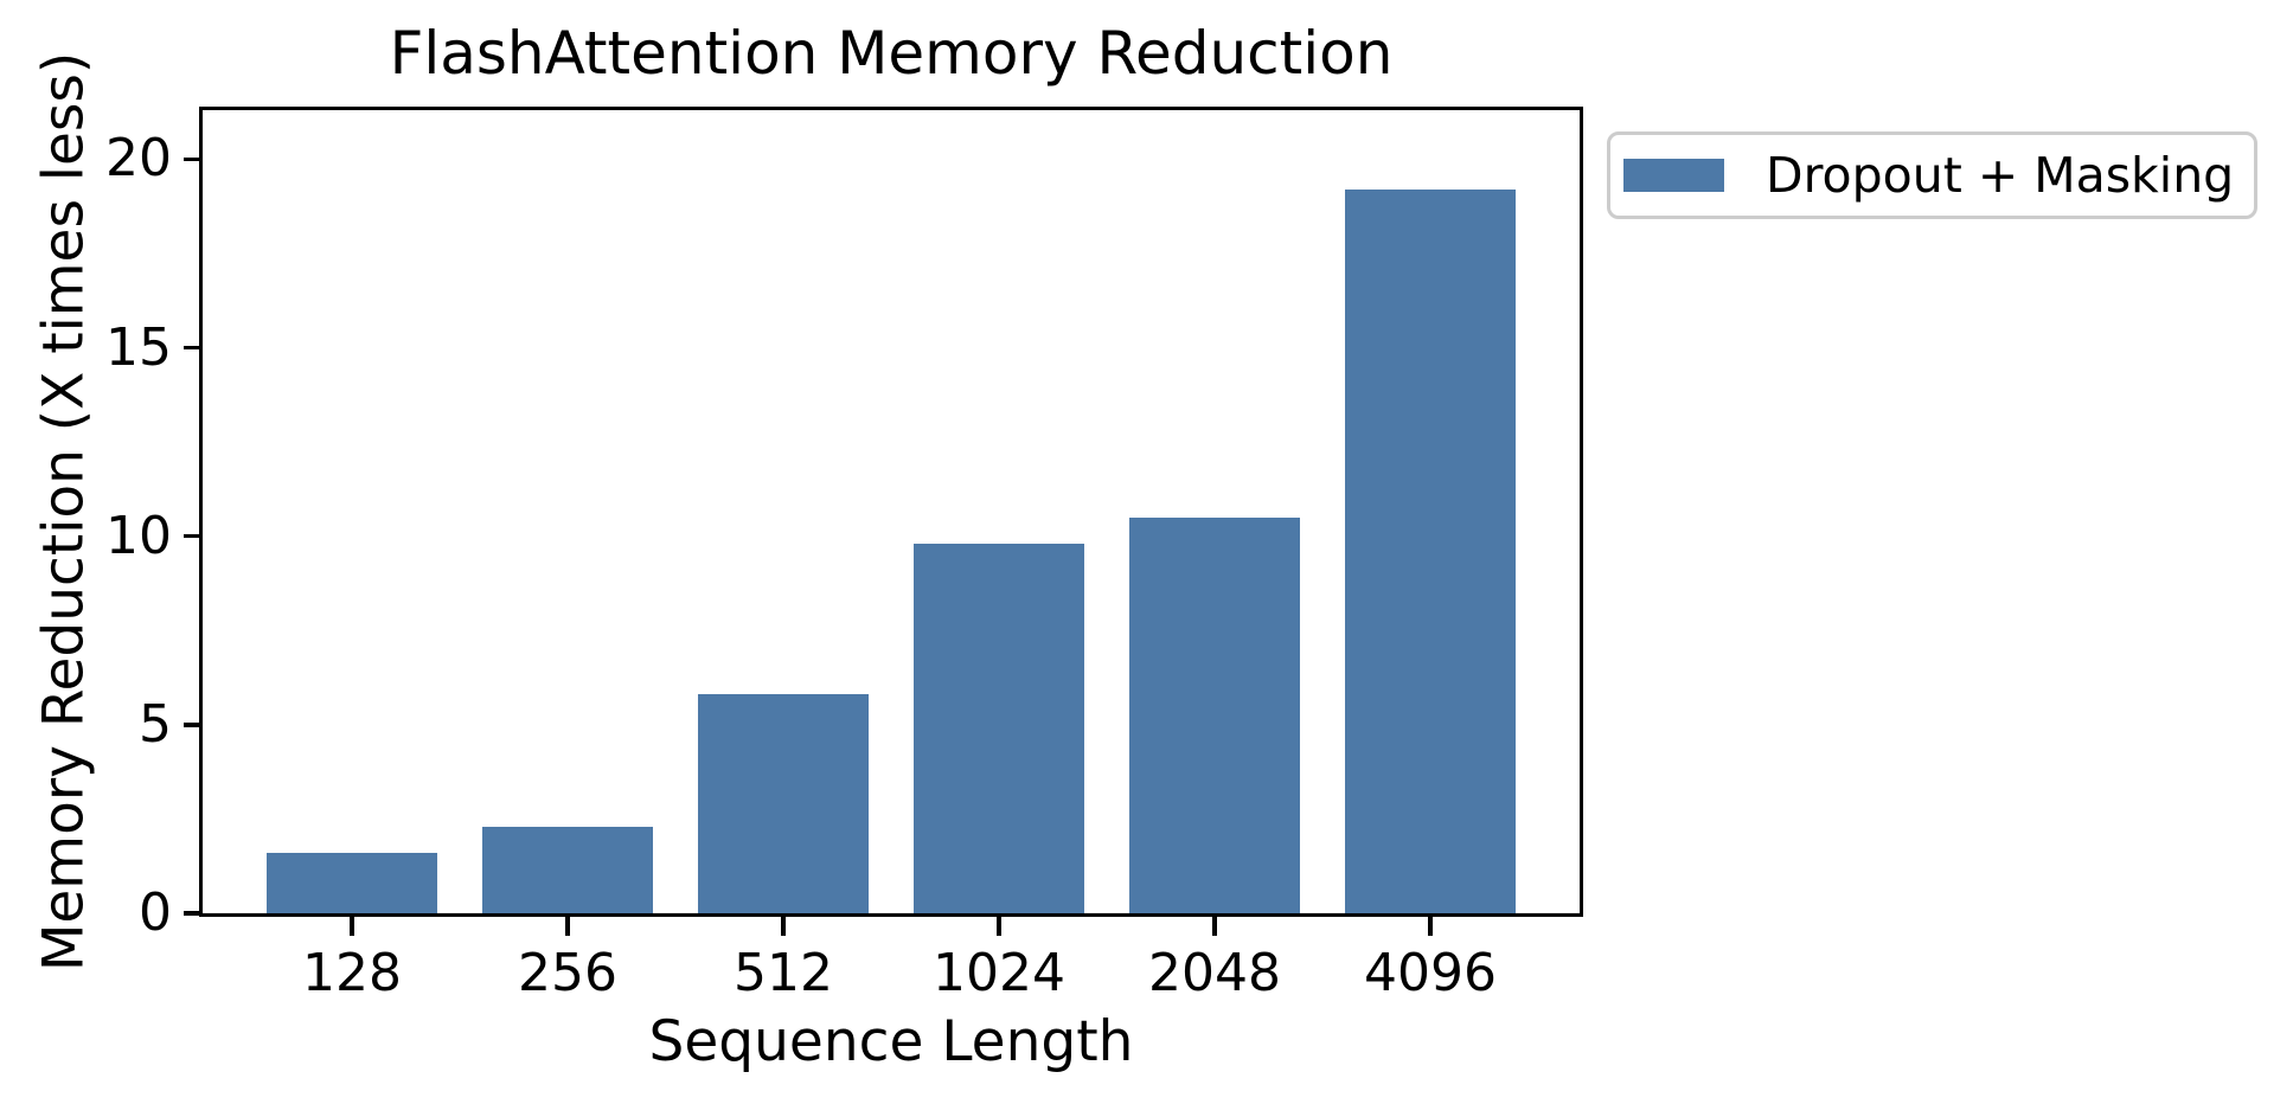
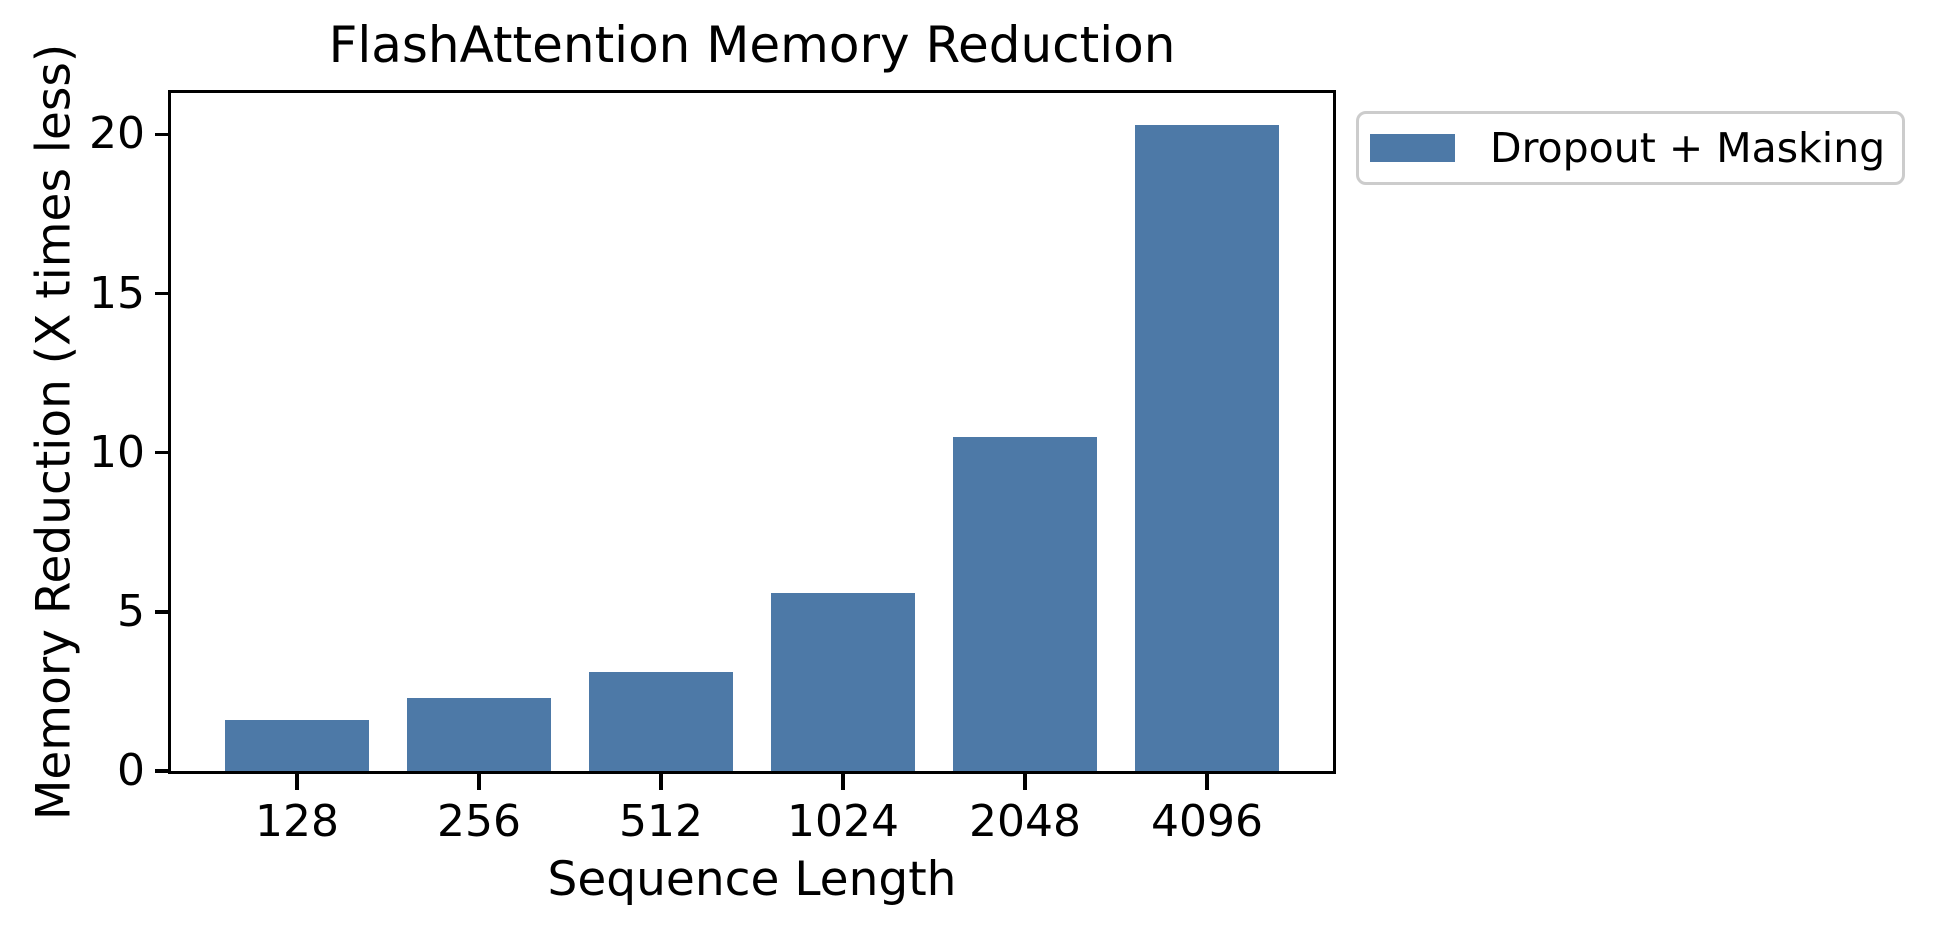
512: 5.8 -> 3.1
1024: 9.8 -> 5.6
4096: 19.2 -> 20.3
